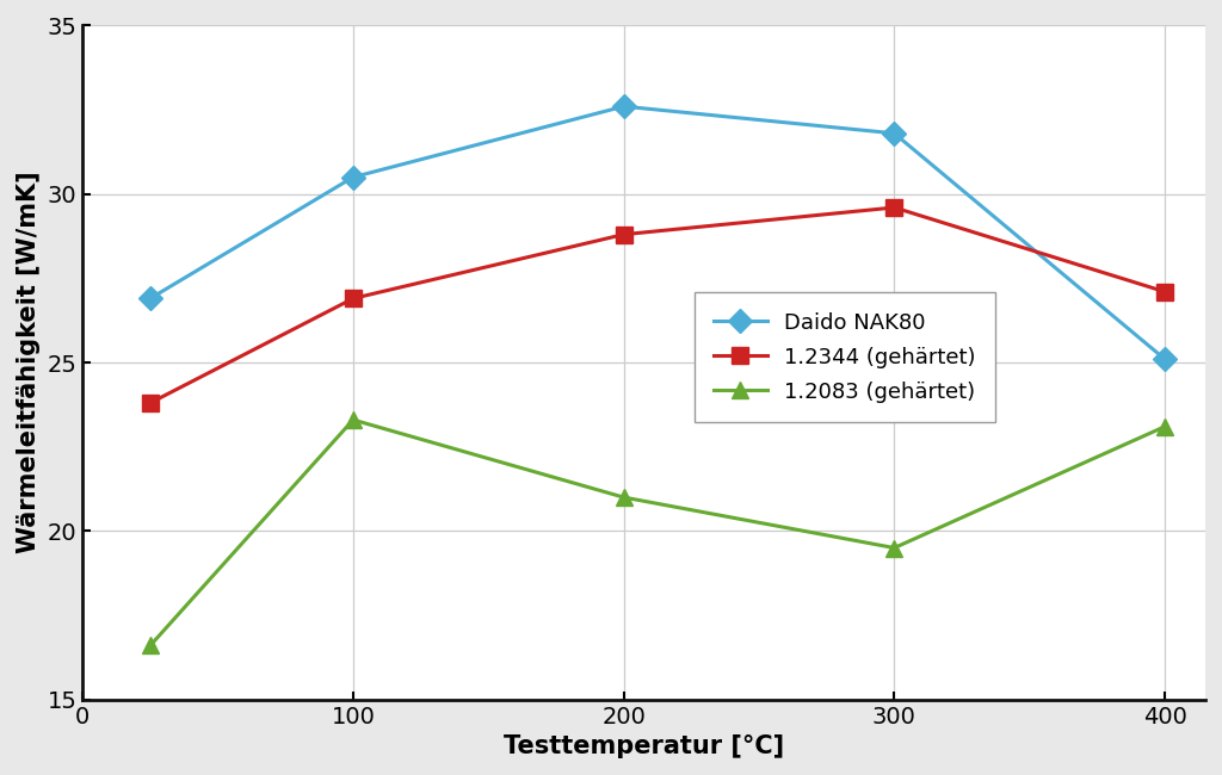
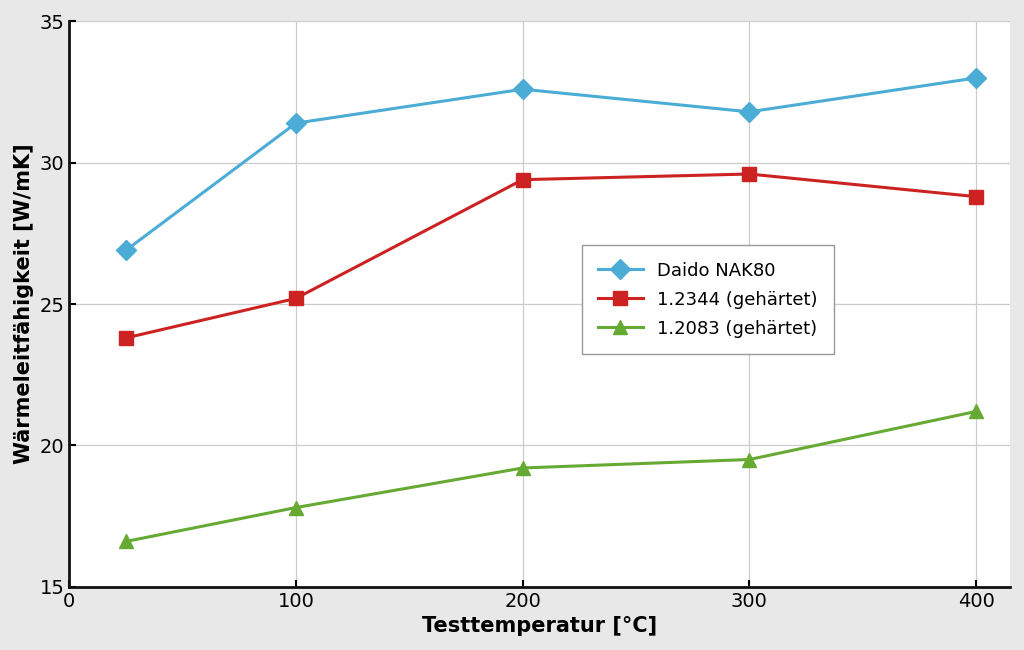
Daido NAK80/100: 30.5 -> 31.4
1.2344 (gehärtet)/100: 26.9 -> 25.2
1.2083 (gehärtet)/100: 23.3 -> 17.8
1.2344 (gehärtet)/200: 28.8 -> 29.4
1.2083 (gehärtet)/200: 21.0 -> 19.2
Daido NAK80/400: 25.1 -> 33.0
1.2344 (gehärtet)/400: 27.1 -> 28.8
1.2083 (gehärtet)/400: 23.1 -> 21.2
